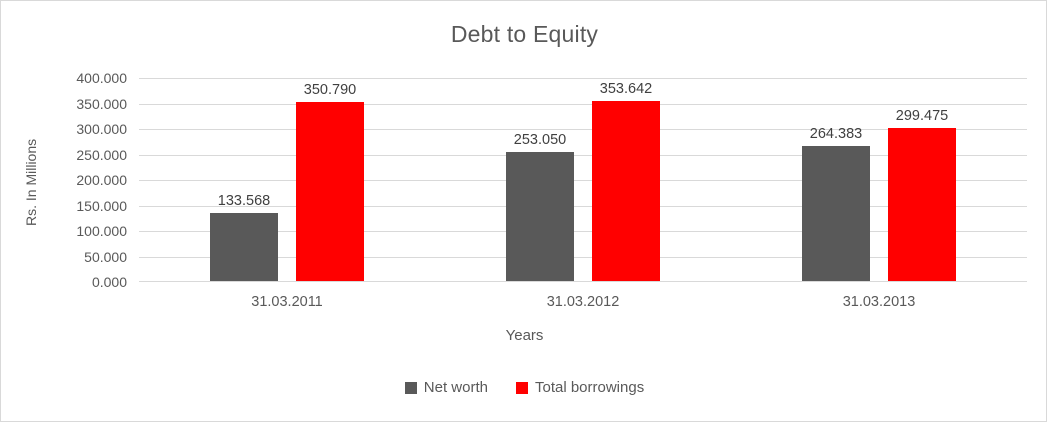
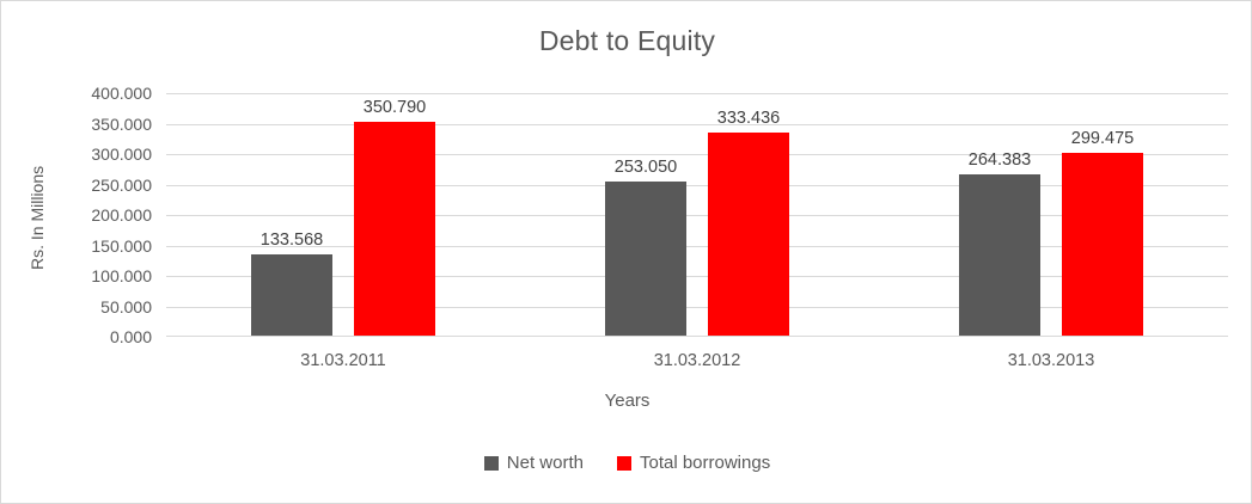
Total borrowings/31.03.2012: 353.642 -> 333.436
